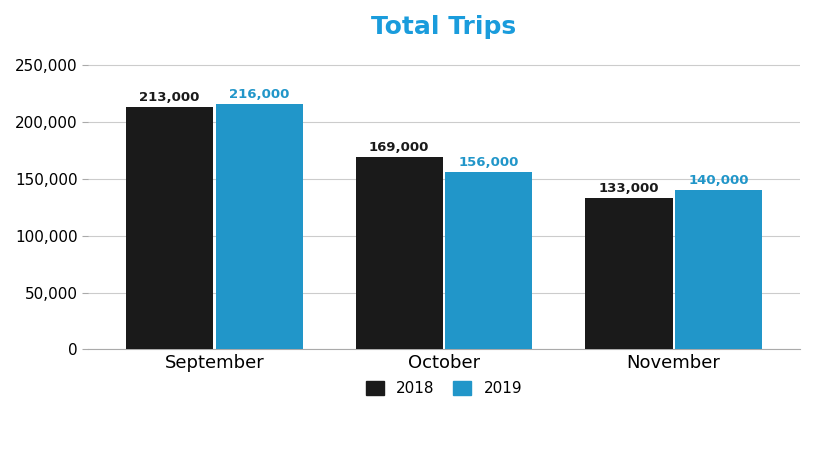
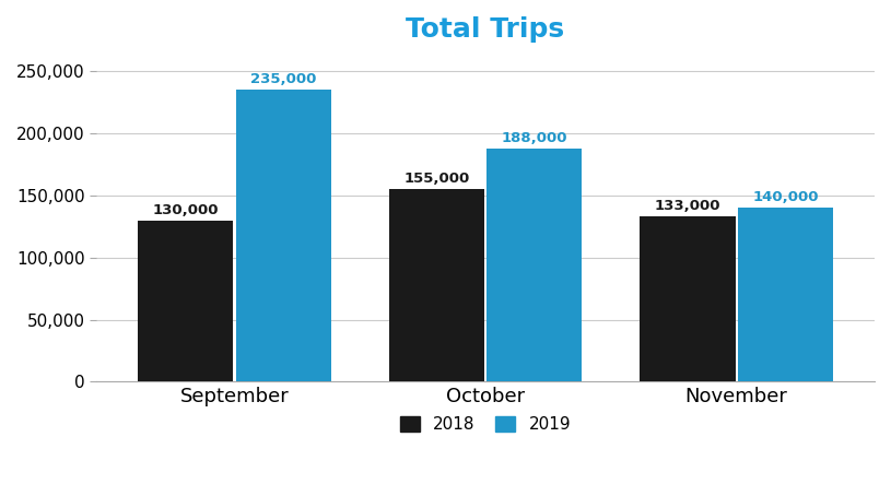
2018/September: 213,000 -> 130,000
2019/September: 216,000 -> 235,000
2018/October: 169,000 -> 155,000
2019/October: 156,000 -> 188,000
